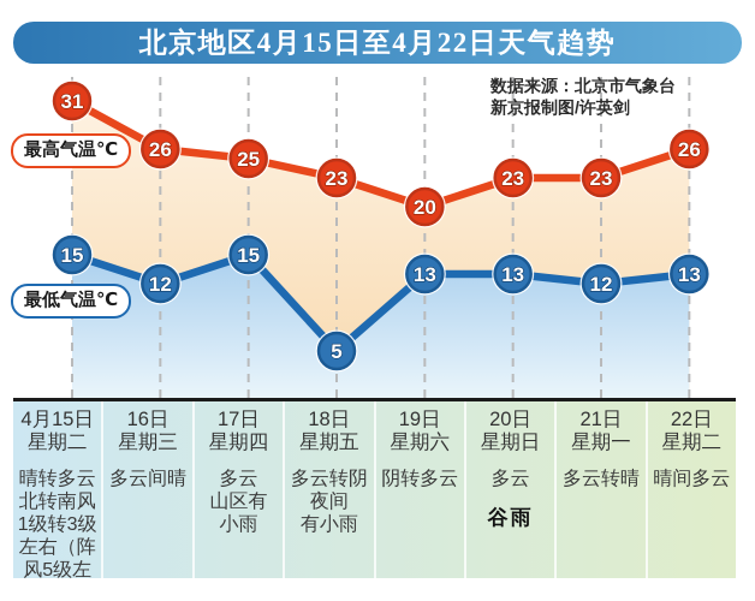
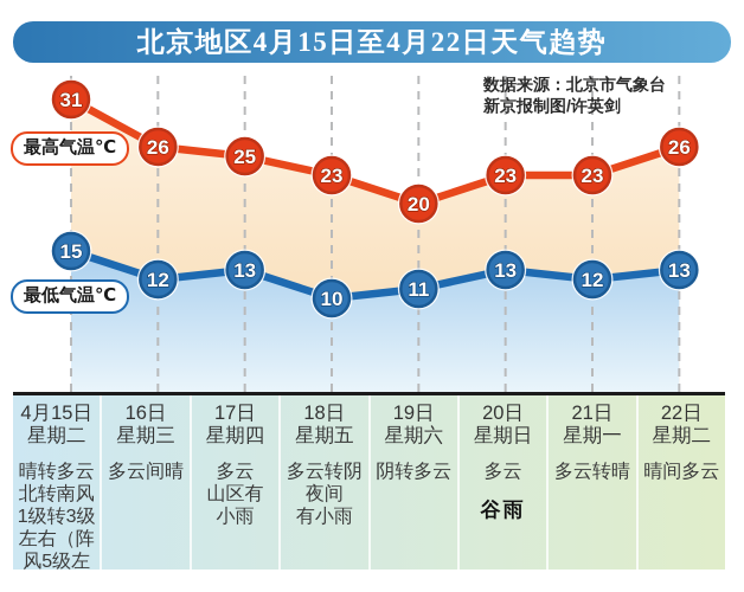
最低气温℃/17日 星期四: 15 -> 13
最低气温℃/18日 星期五: 5 -> 10
最低气温℃/19日 星期六: 13 -> 11
